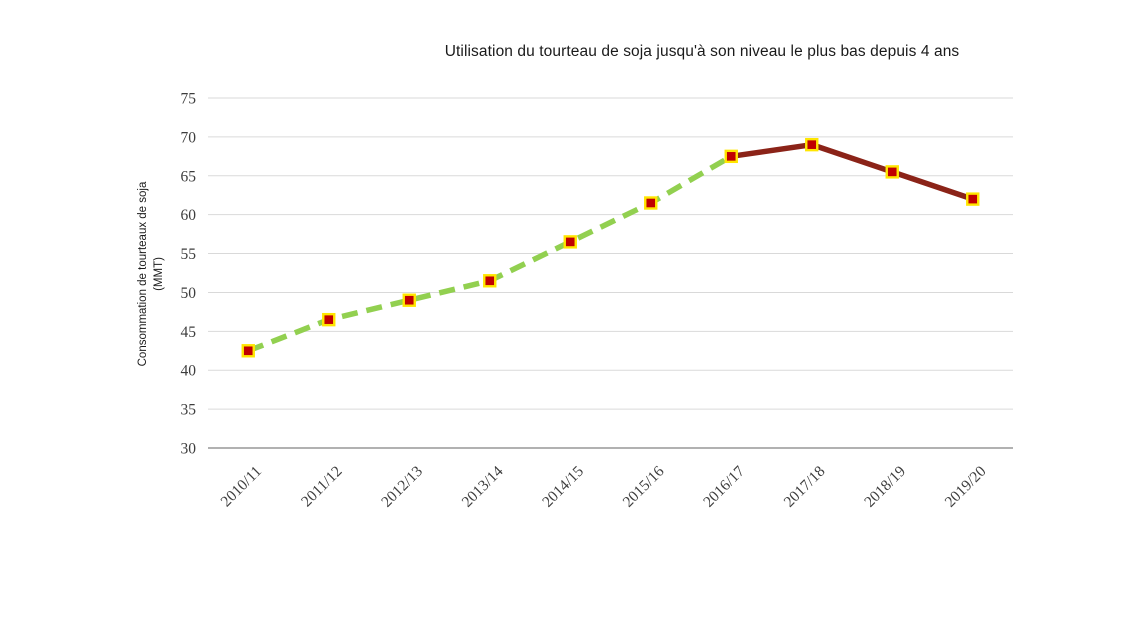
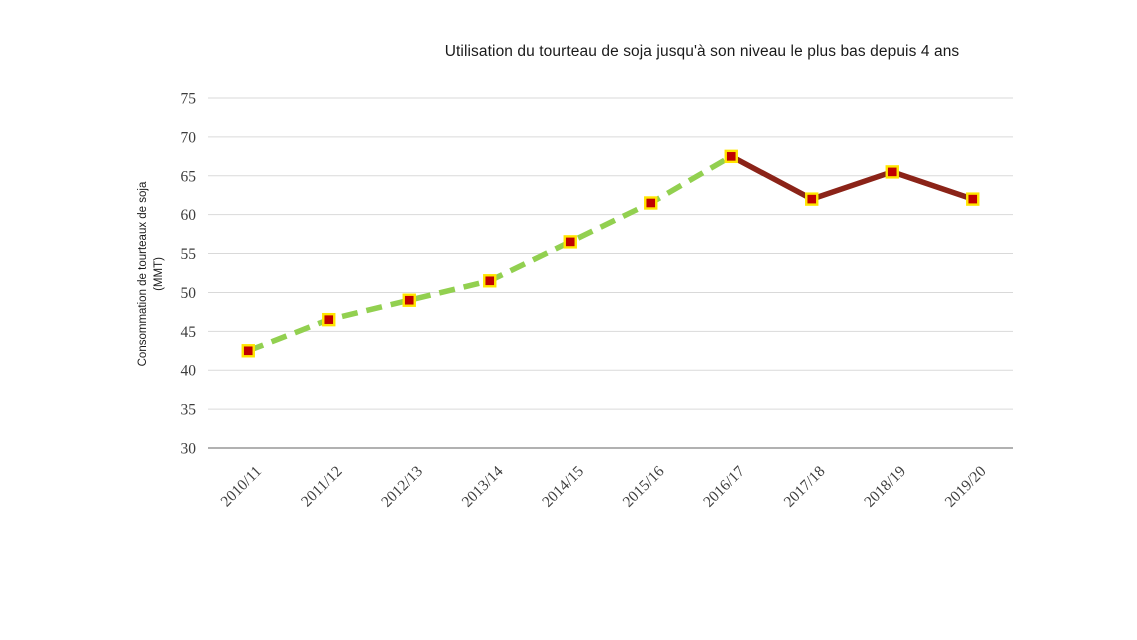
2017/18: 69 -> 62
